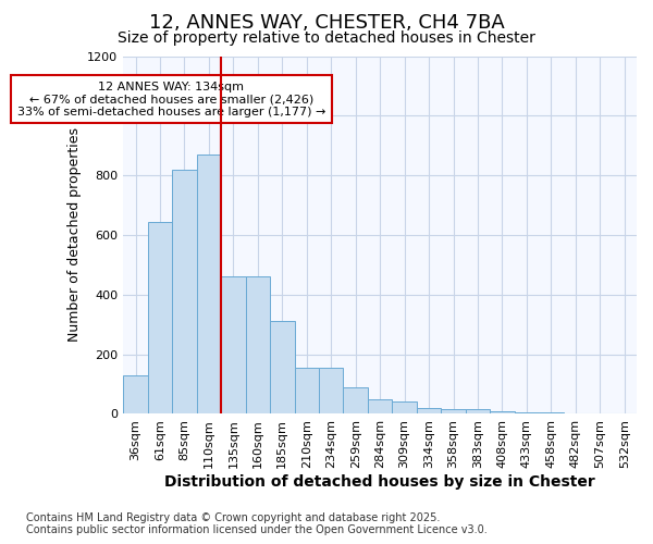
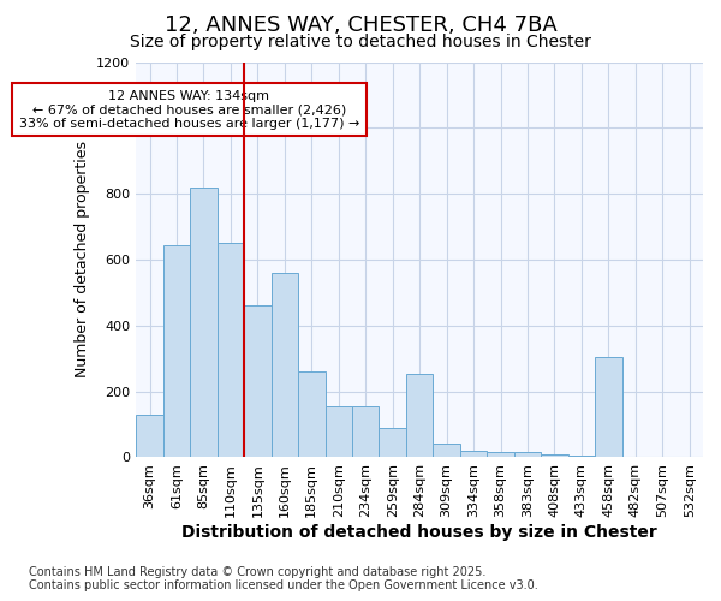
110sqm: 870 -> 650
160sqm: 460 -> 560
185sqm: 310 -> 260
284sqm: 50 -> 255
458sqm: 4 -> 305
